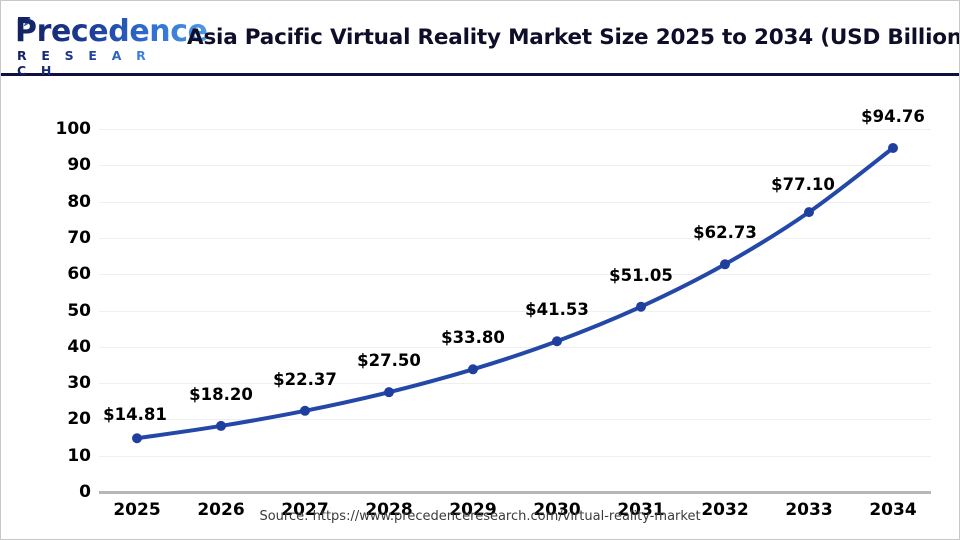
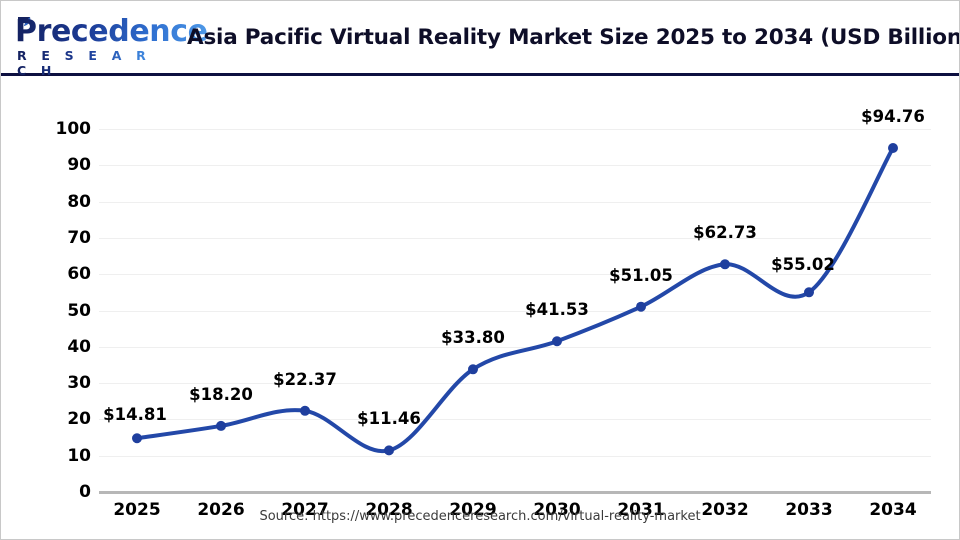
2028: $27.50 -> $11.46
2033: $77.10 -> $55.02
